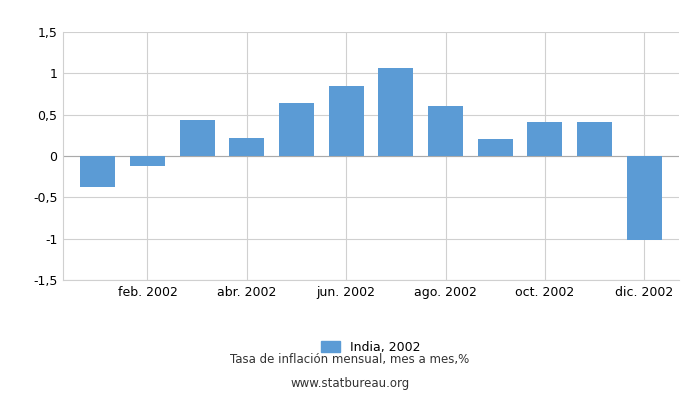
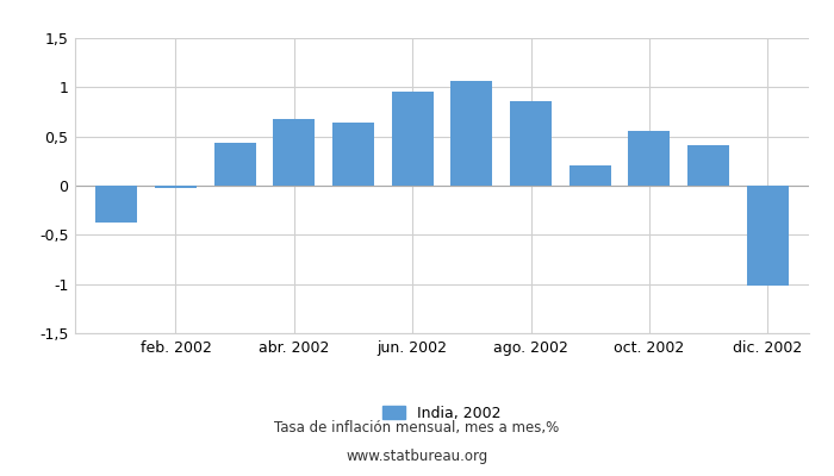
feb. 2002: -0,12 -> -0,02
abr. 2002: 0,22 -> 0,68
jun. 2002: 0,85 -> 0,96
ago. 2002: 0,61 -> 0,86
oct. 2002: 0,41 -> 0,56
